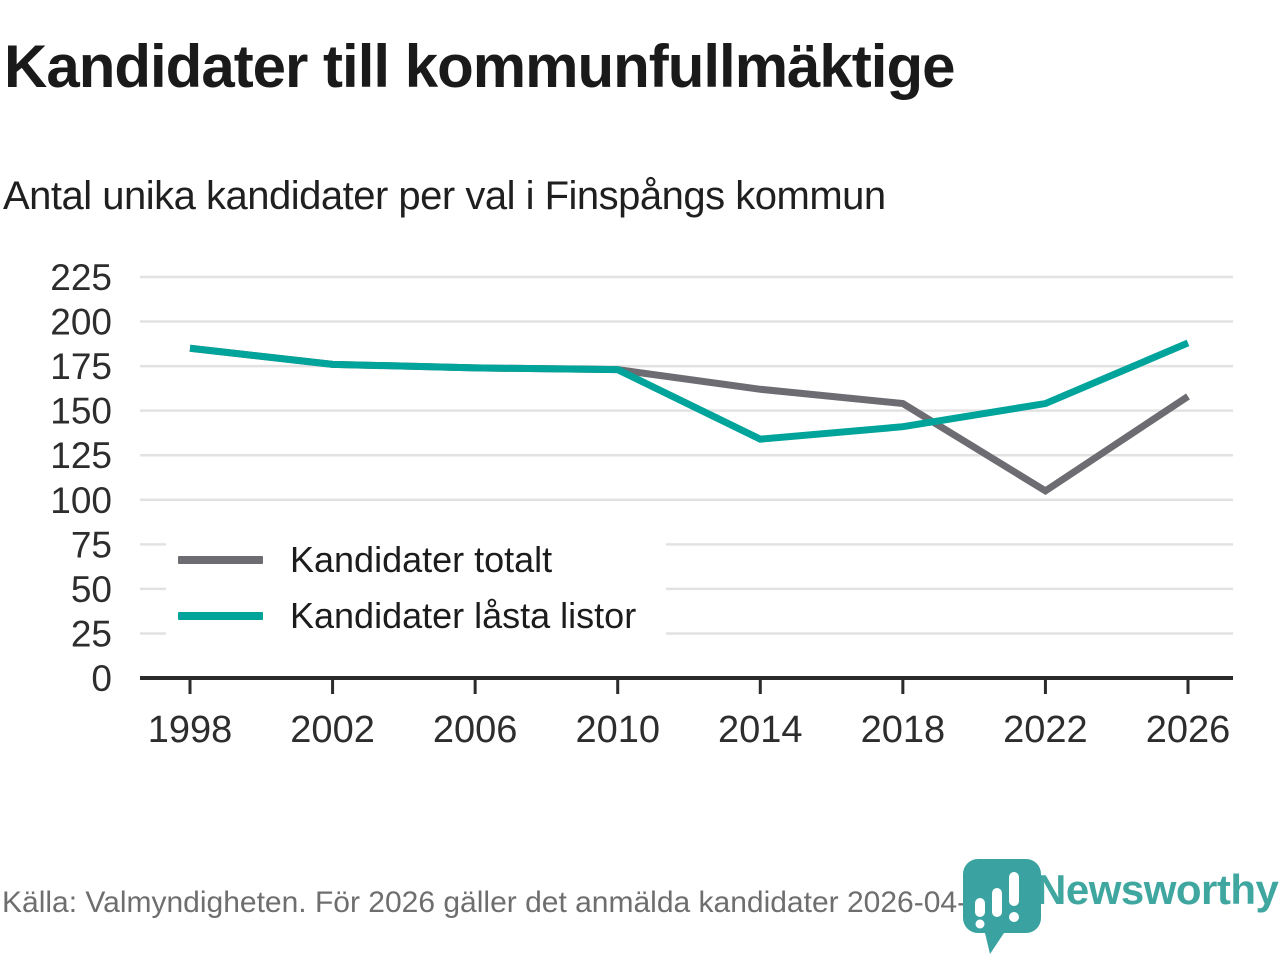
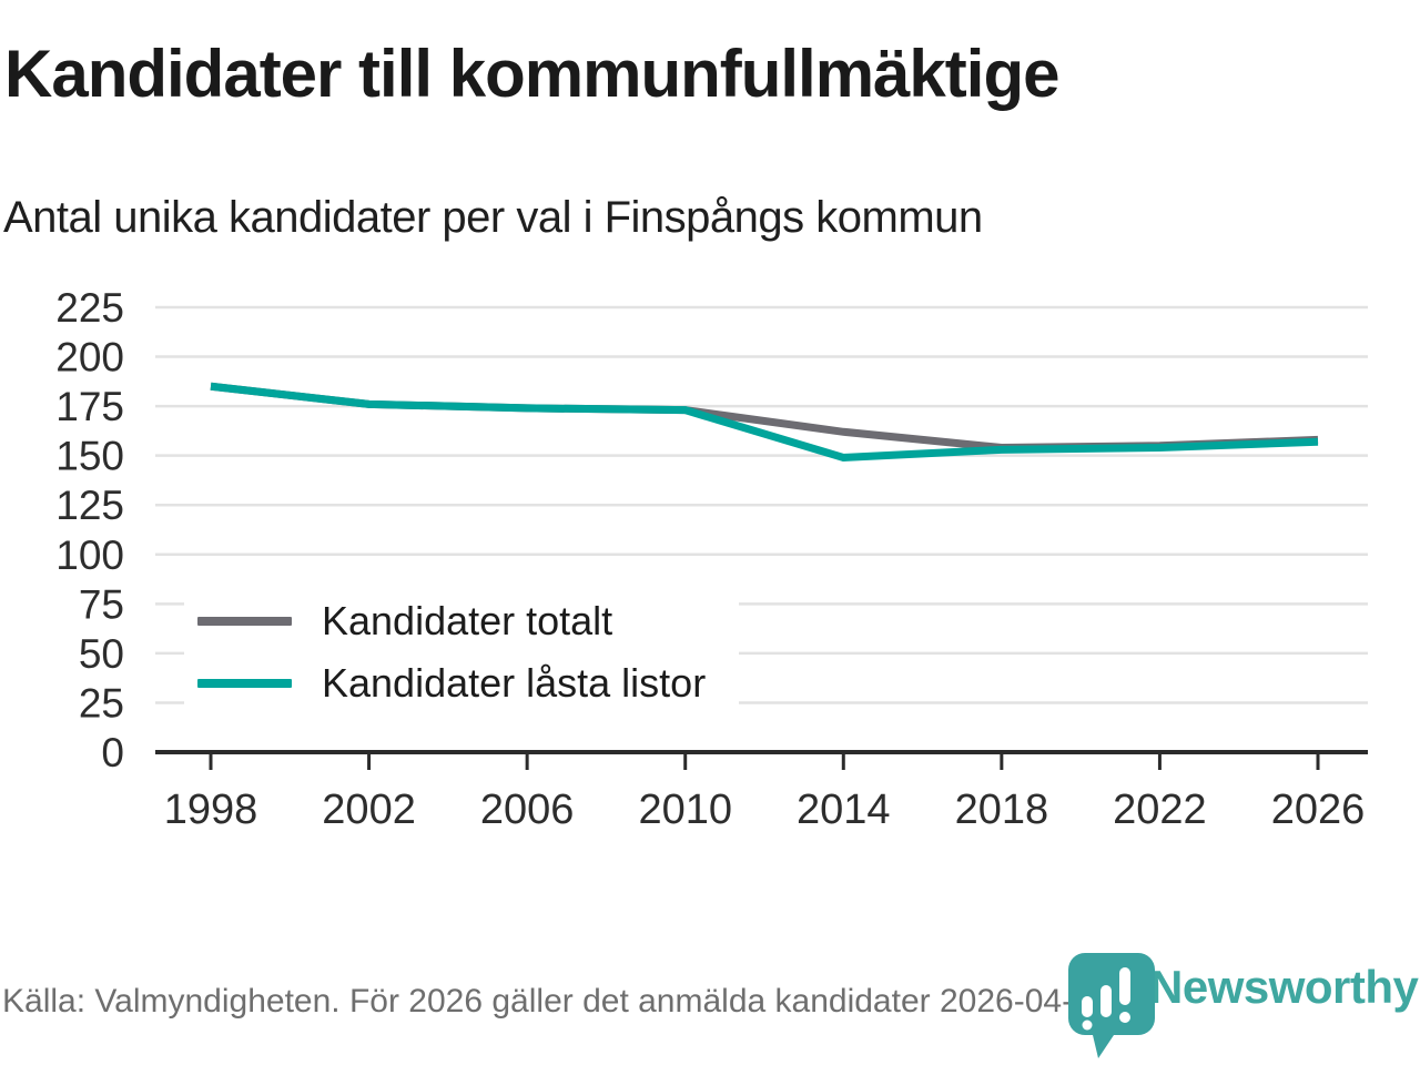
Kandidater låsta listor/2014: 134 -> 149
Kandidater låsta listor/2018: 141 -> 153
Kandidater totalt/2022: 105 -> 155
Kandidater låsta listor/2026: 188 -> 157
